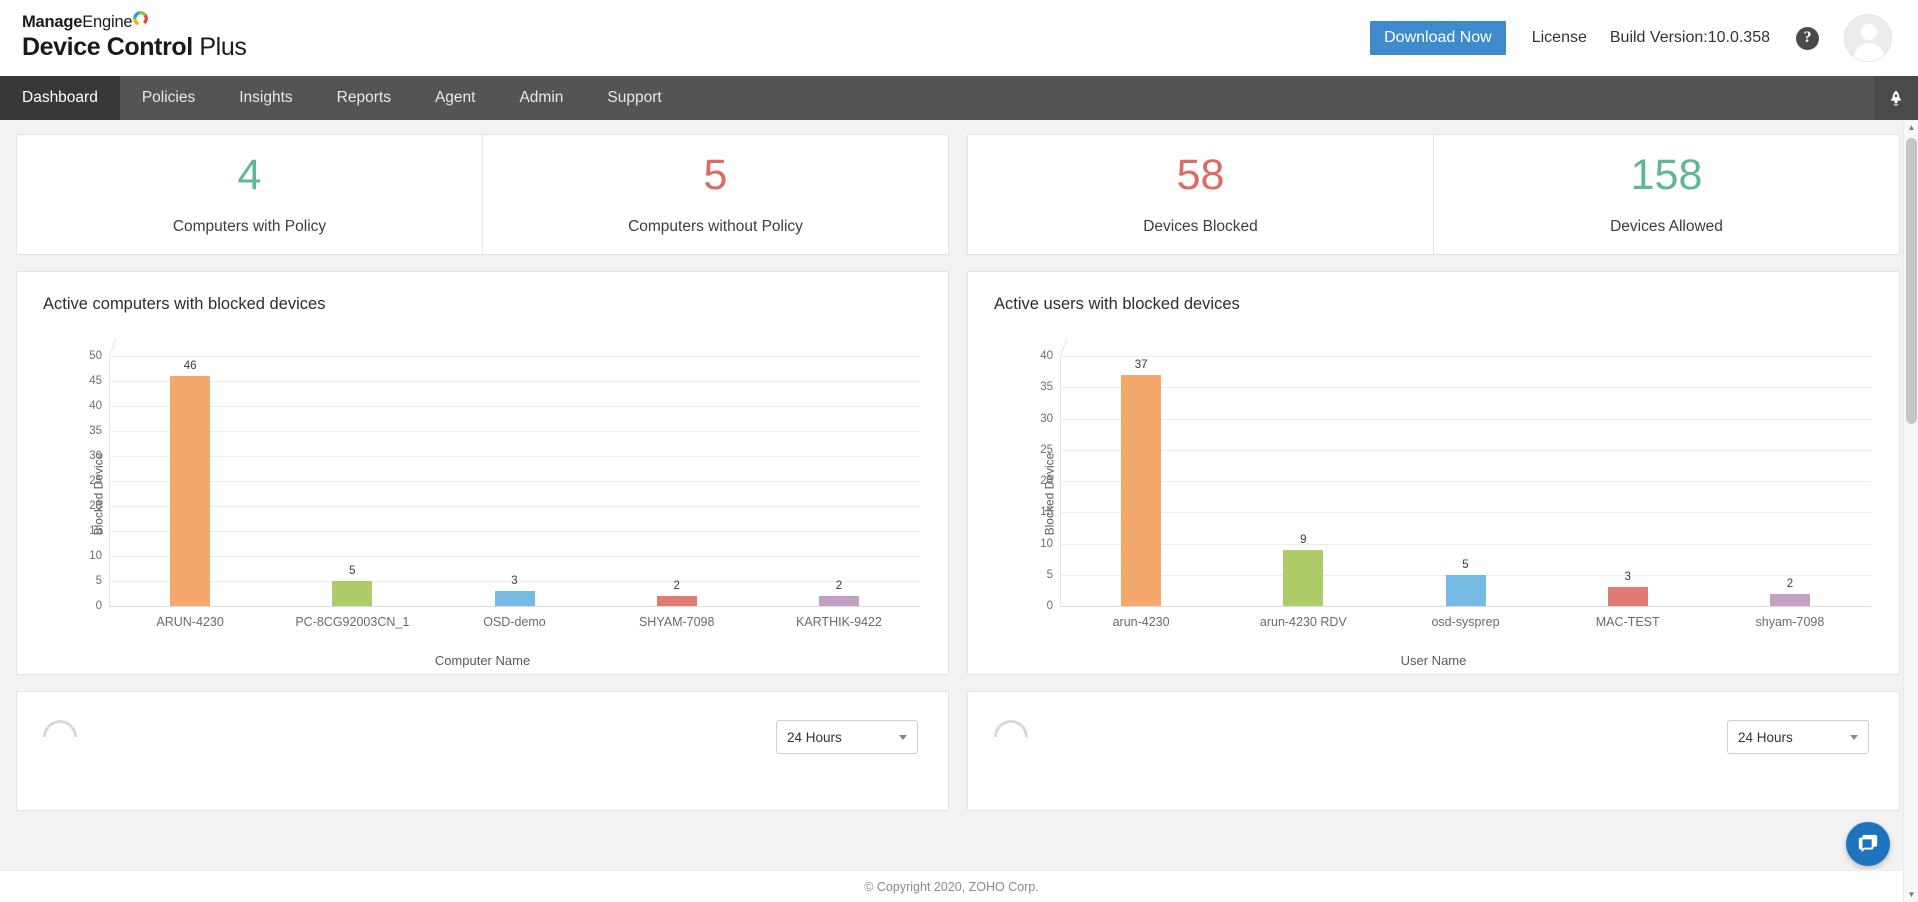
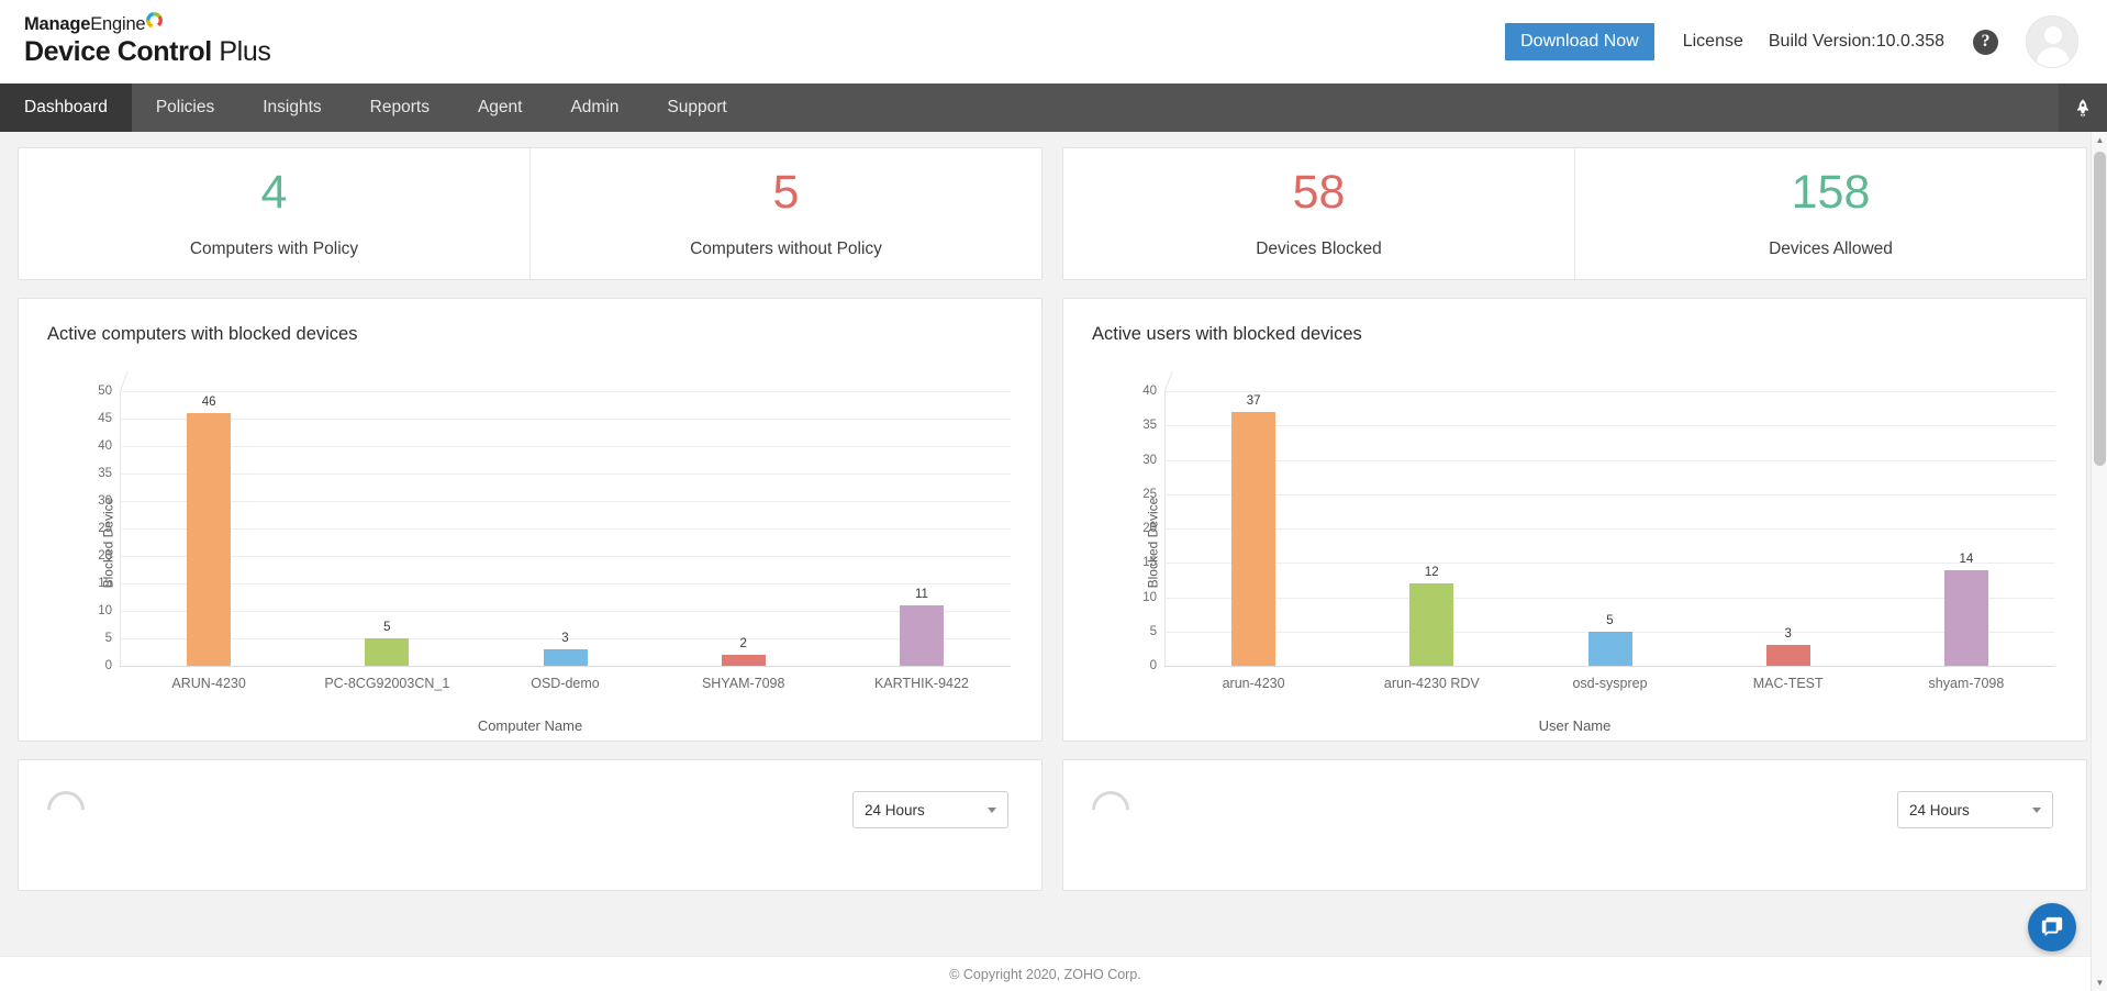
Active computers with blocked devices/KARTHIK-9422: 2 -> 11
Active users with blocked devices/arun-4230 RDV: 9 -> 12
Active users with blocked devices/shyam-7098: 2 -> 14
